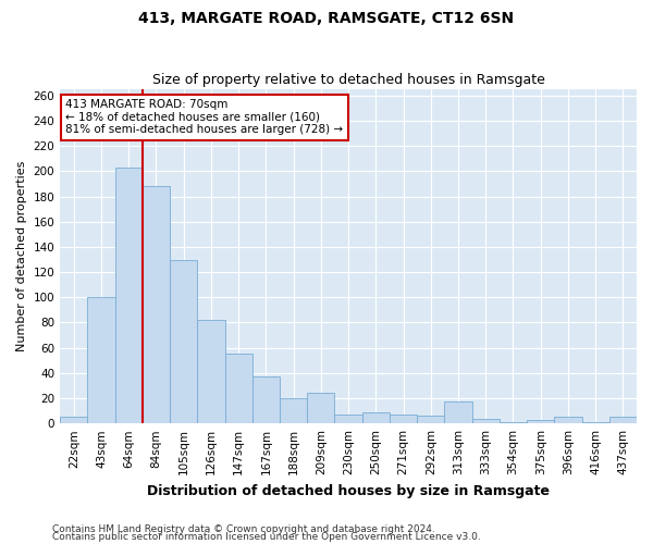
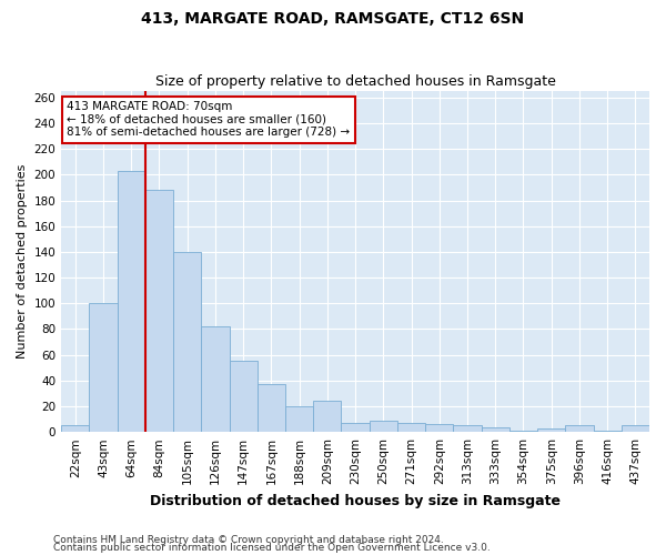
105sqm: 130 -> 140
313sqm: 17 -> 5
